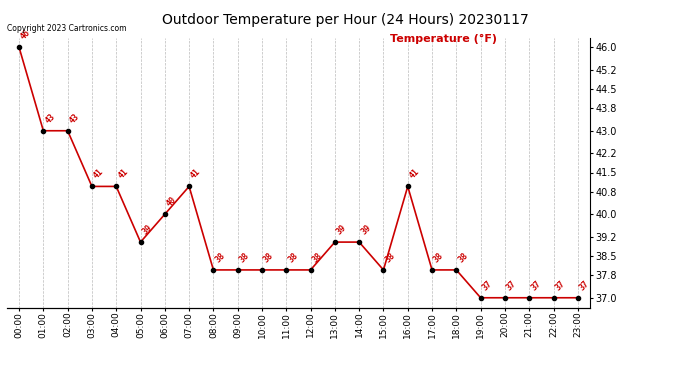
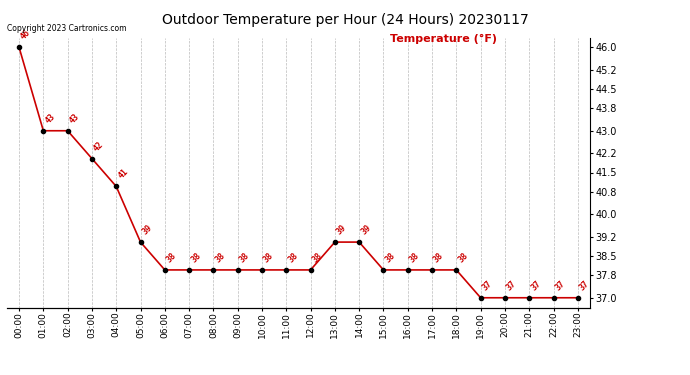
03:00: 41 -> 42
06:00: 40 -> 38
07:00: 41 -> 38
16:00: 41 -> 38
